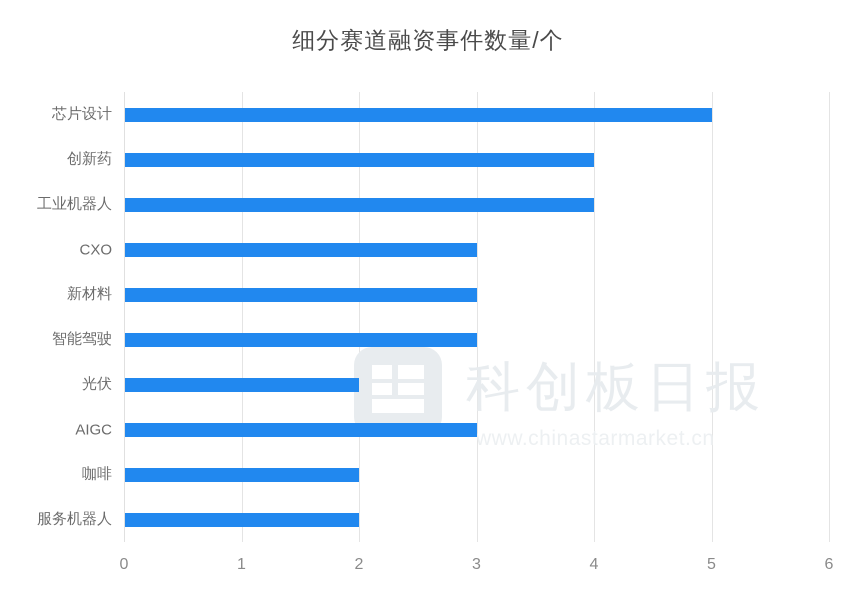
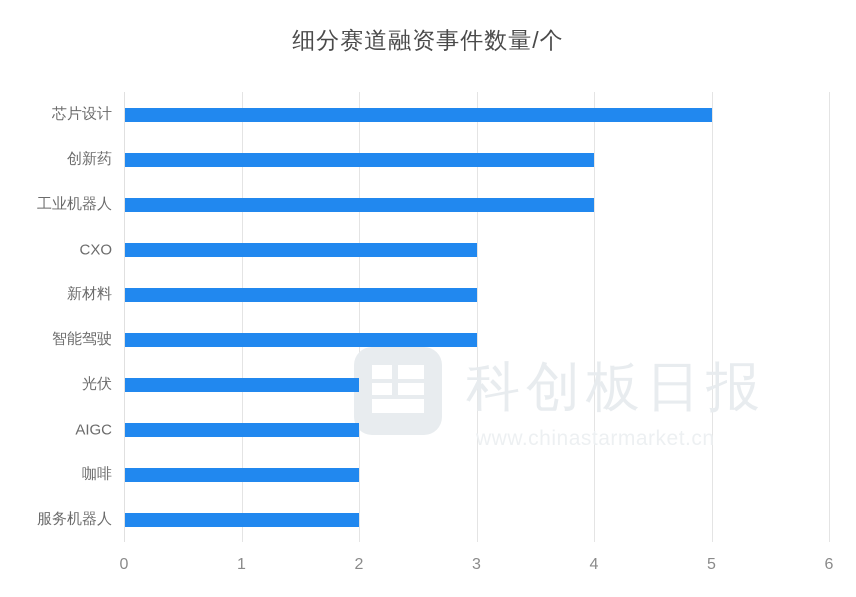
AIGC: 3 -> 2
